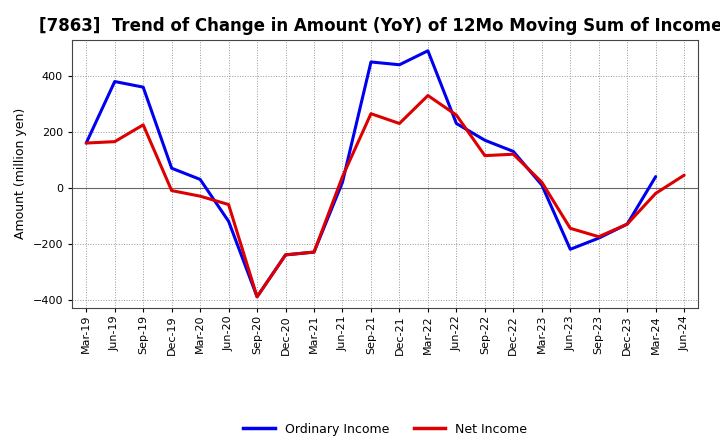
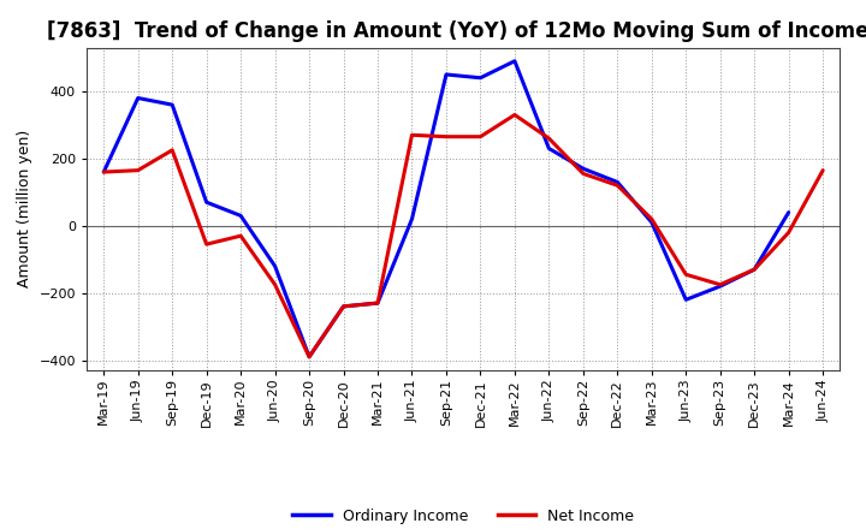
Net Income/Dec-19: -10 -> -55
Net Income/Jun-20: -60 -> -175
Net Income/Jun-21: 40 -> 270
Net Income/Dec-21: 230 -> 265
Net Income/Sep-22: 115 -> 155
Net Income/Jun-24: 45 -> 165
